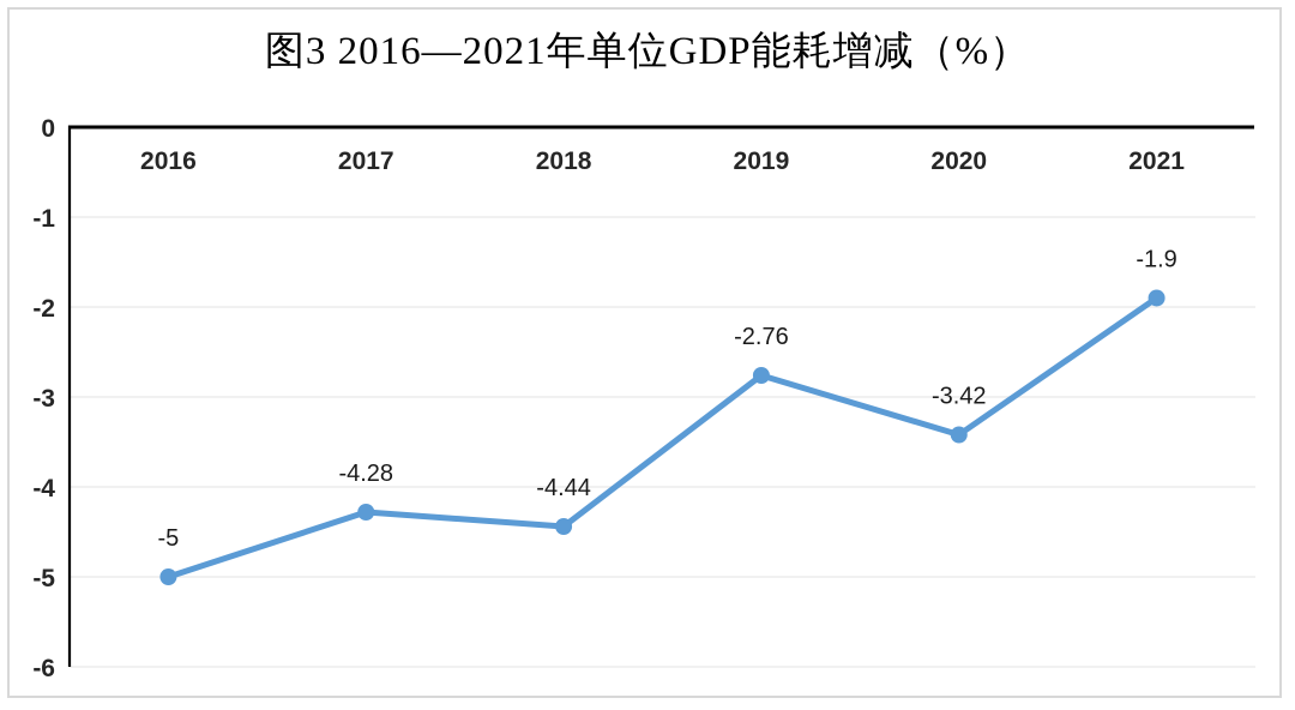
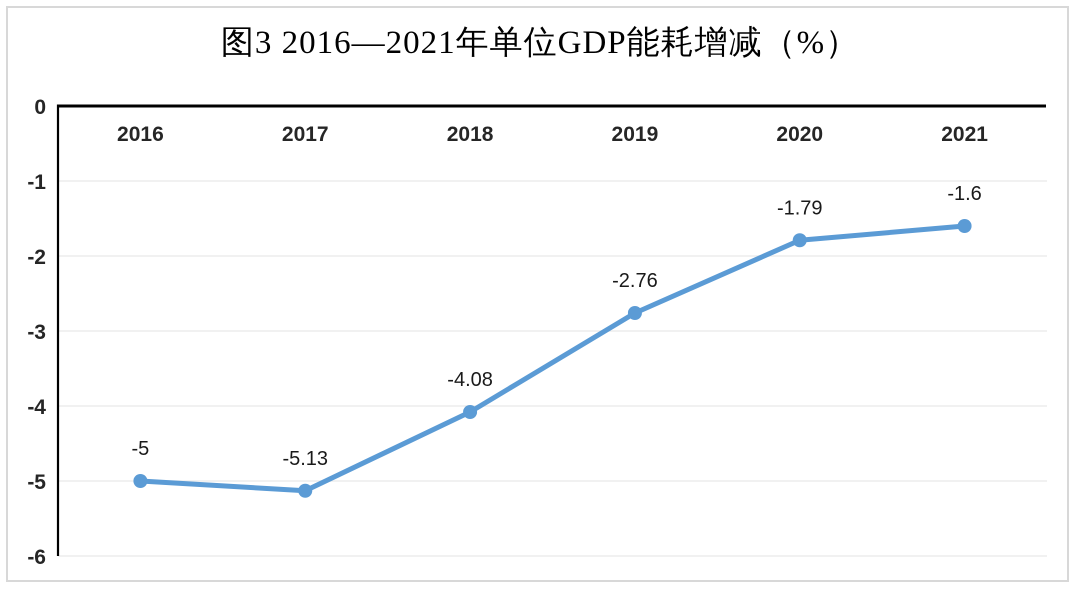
2017: -4.28 -> -5.13
2018: -4.44 -> -4.08
2020: -3.42 -> -1.79
2021: -1.9 -> -1.6
